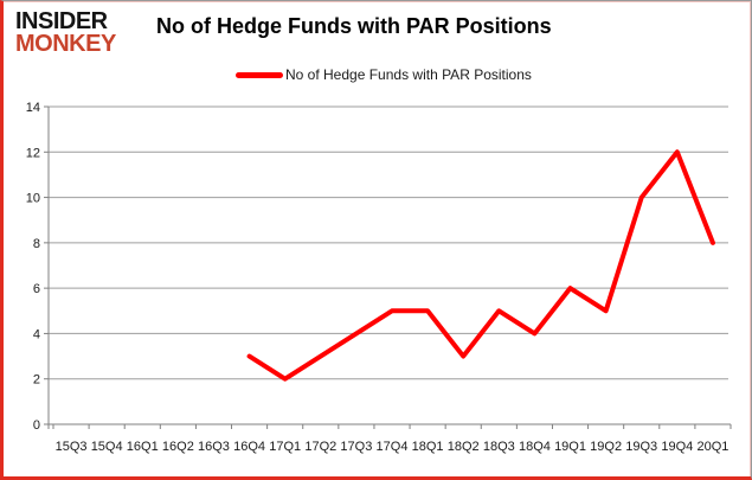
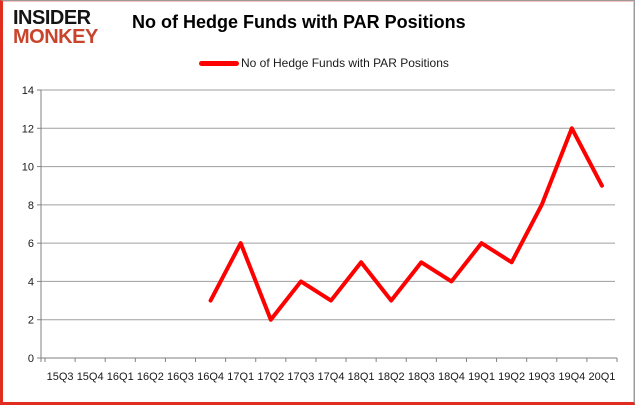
17Q1: 2 -> 6
17Q2: 3 -> 2
17Q4: 5 -> 3
19Q3: 10 -> 8
20Q1: 8 -> 9
